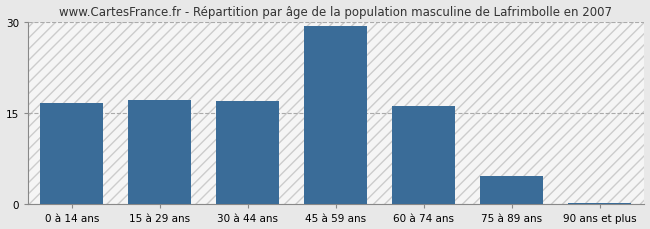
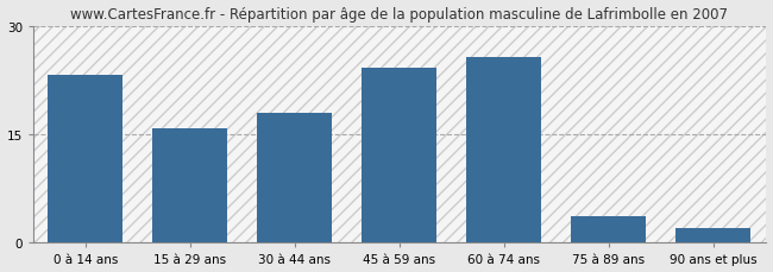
0 à 14 ans: 16.7 -> 23.2
15 à 29 ans: 17.1 -> 15.8
30 à 44 ans: 17.0 -> 18.0
45 à 59 ans: 29.2 -> 24.2
60 à 74 ans: 16.2 -> 25.6
75 à 89 ans: 4.6 -> 3.6
90 ans et plus: 0.2 -> 2.0
